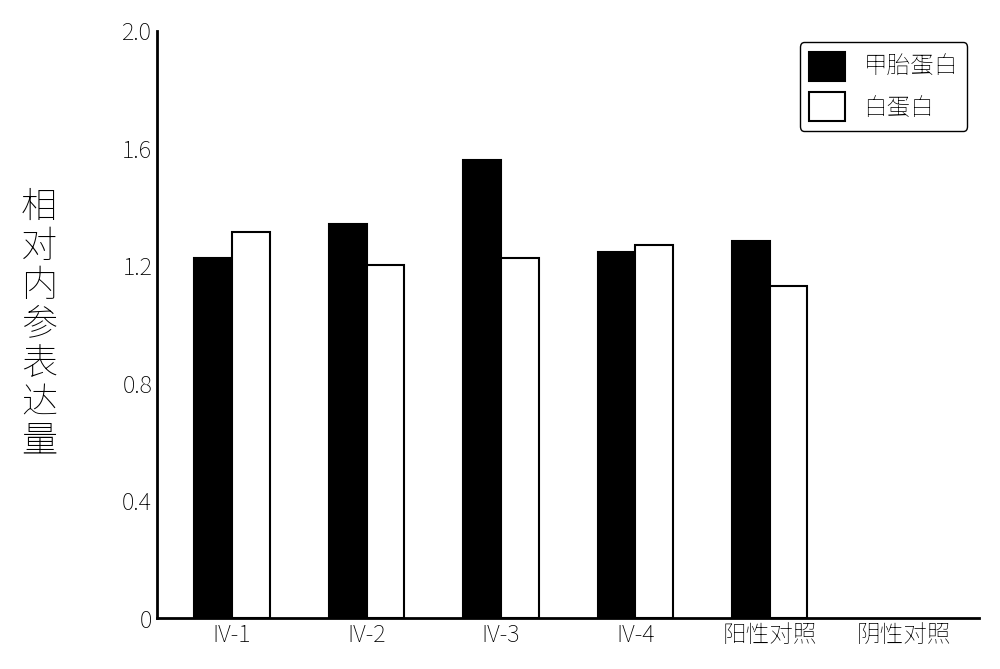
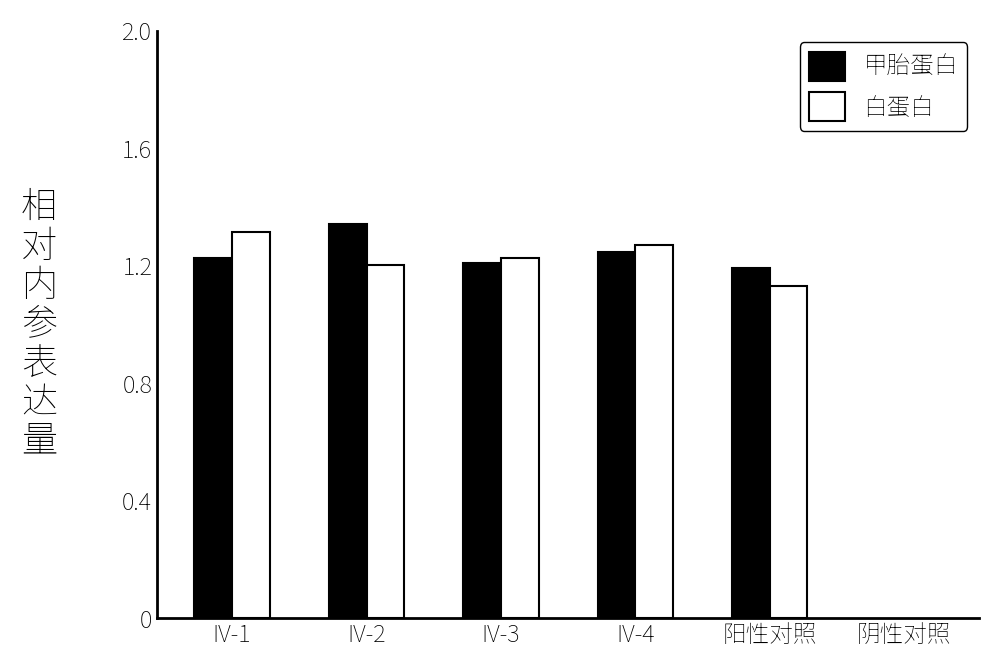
甲胎蛋白/IV-3: 1.560 -> 1.210
甲胎蛋白/阳性对照: 1.285 -> 1.190
